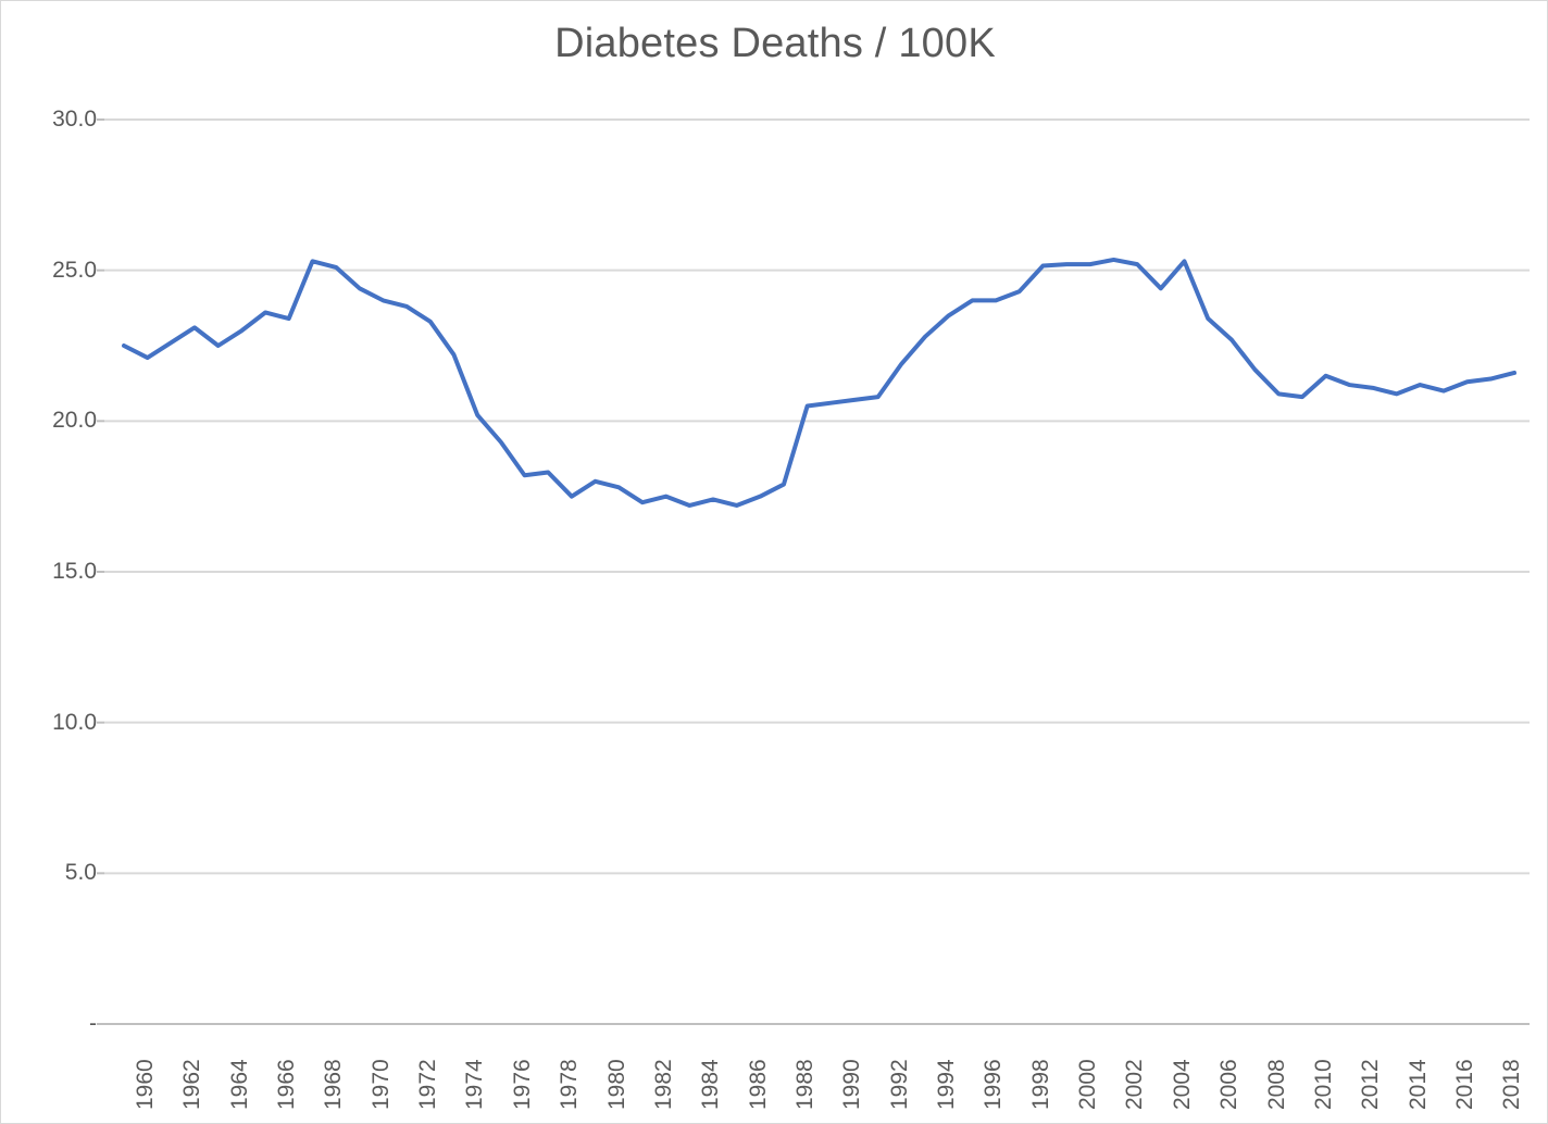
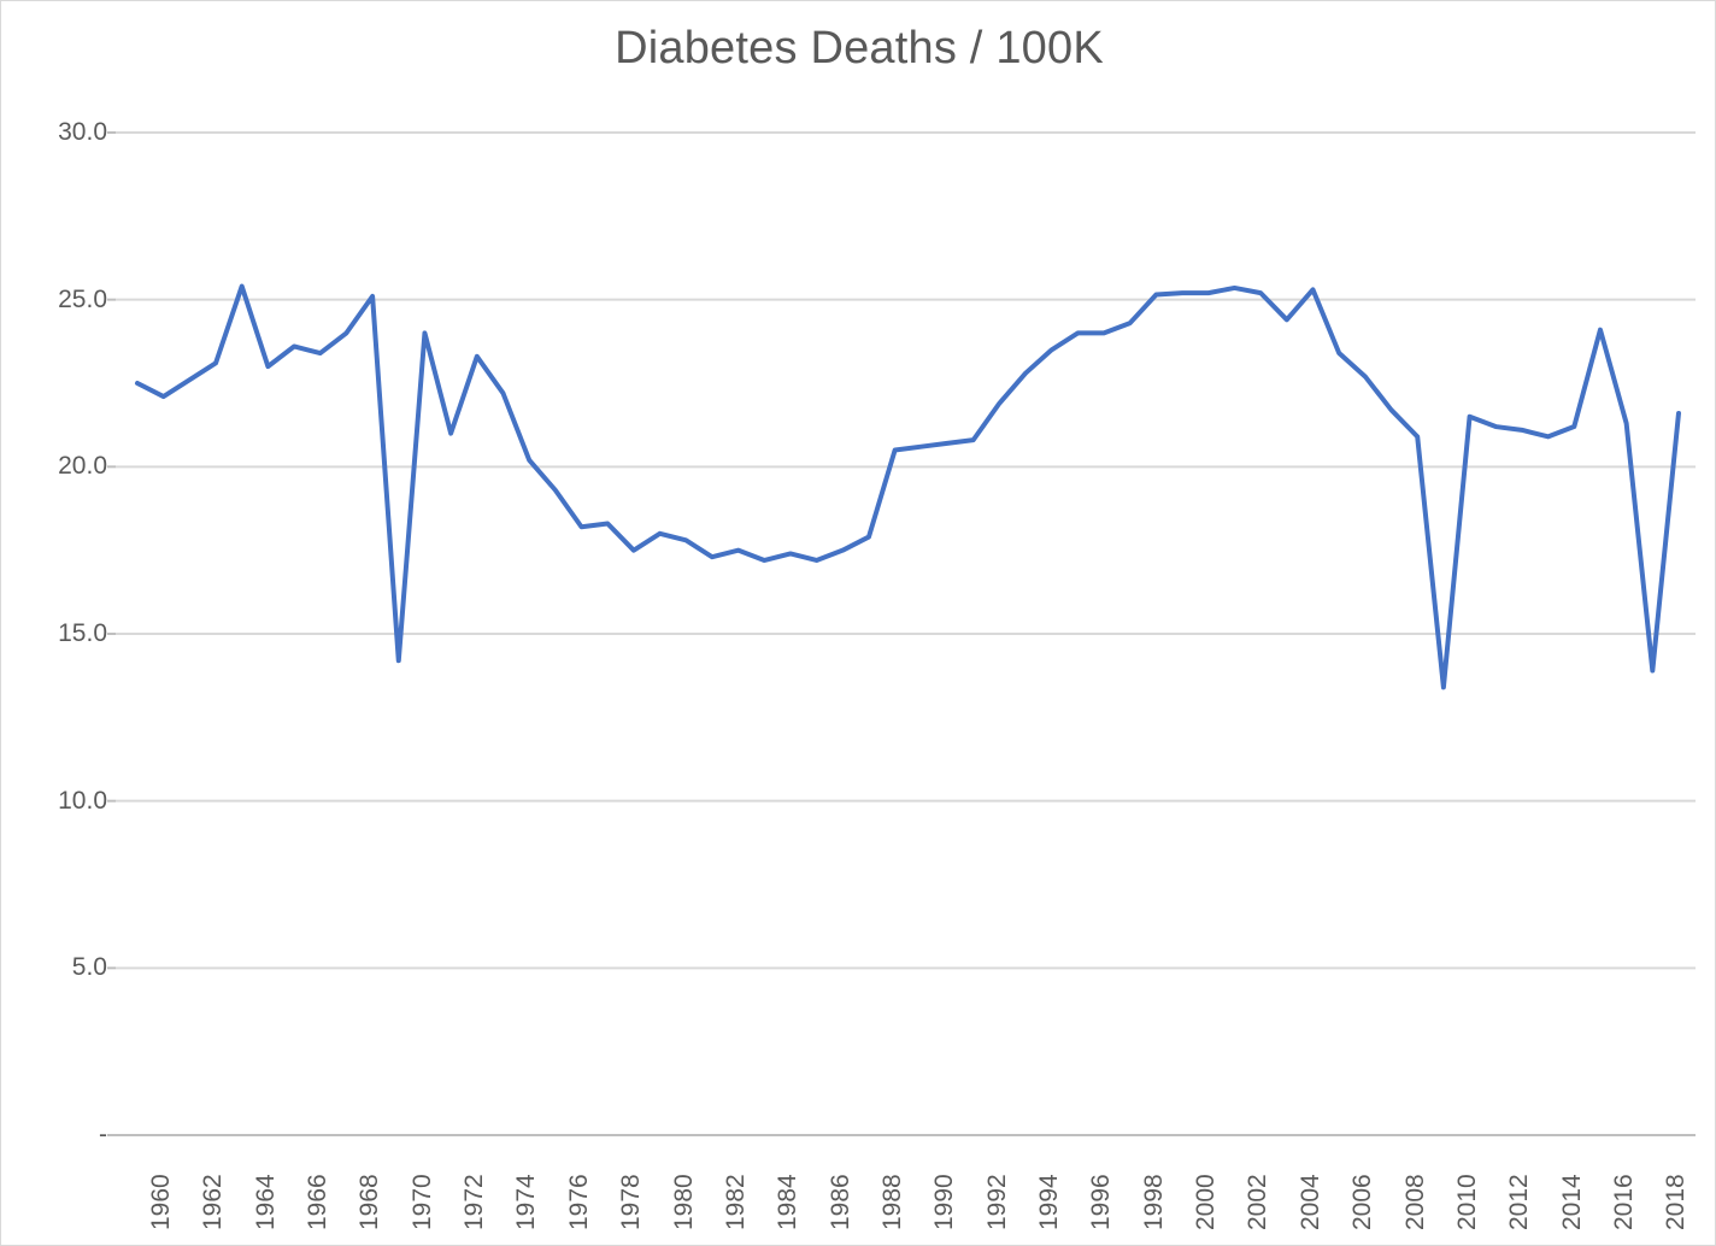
1964: 22.5 -> 25.4
1968: 25.3 -> 24.0
1970: 24.4 -> 14.2
1972: 23.8 -> 21.0
2010: 20.8 -> 13.4
2016: 21.0 -> 24.1
2018: 21.4 -> 13.9
